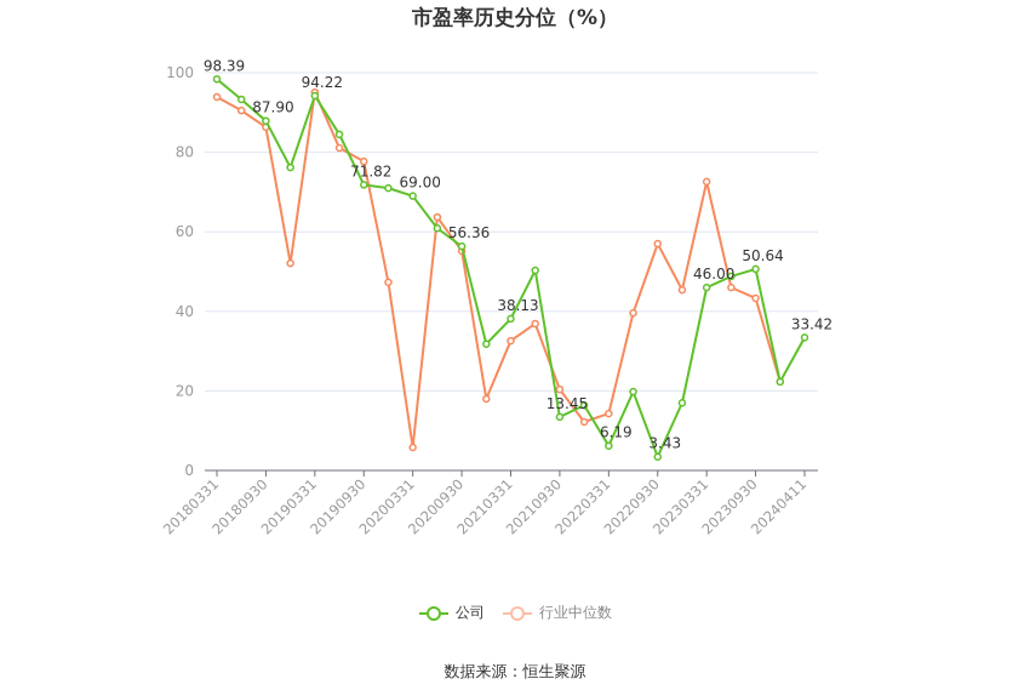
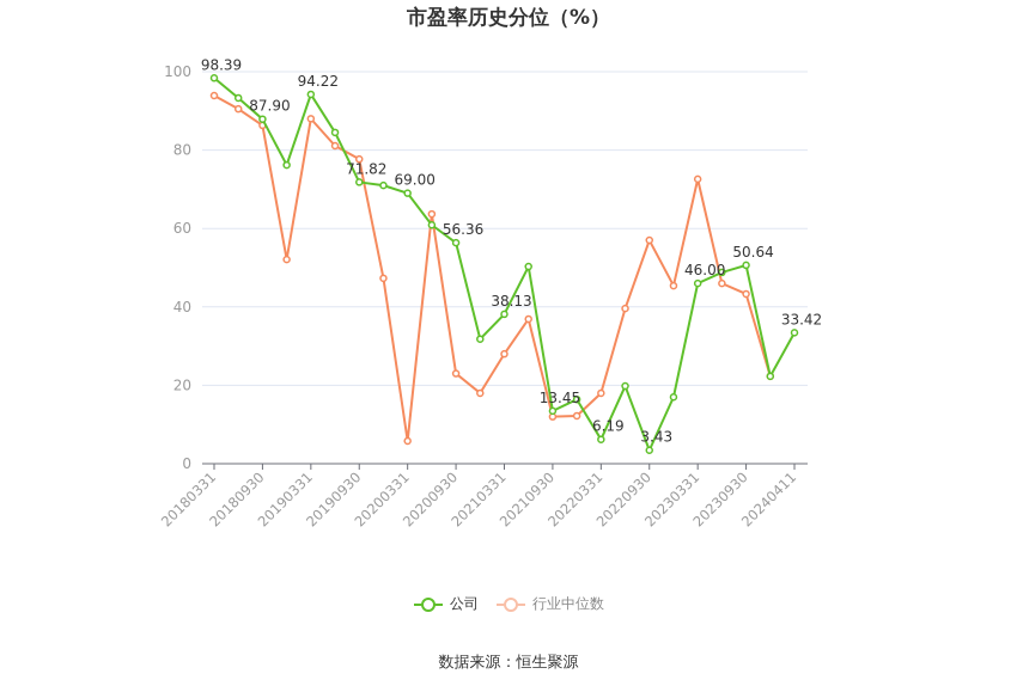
行业中位数/20190331: 95 -> 88
行业中位数/20200930: 55 -> 23
行业中位数/20210331: 33 -> 28
行业中位数/20210930: 20 -> 12
行业中位数/20220331: 14 -> 18
